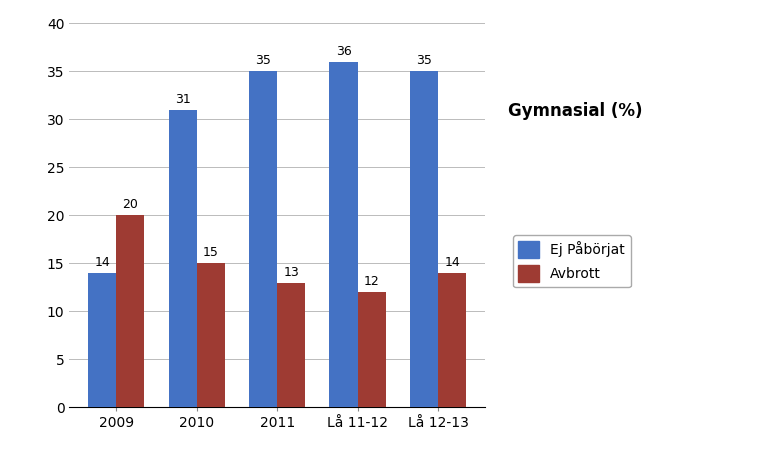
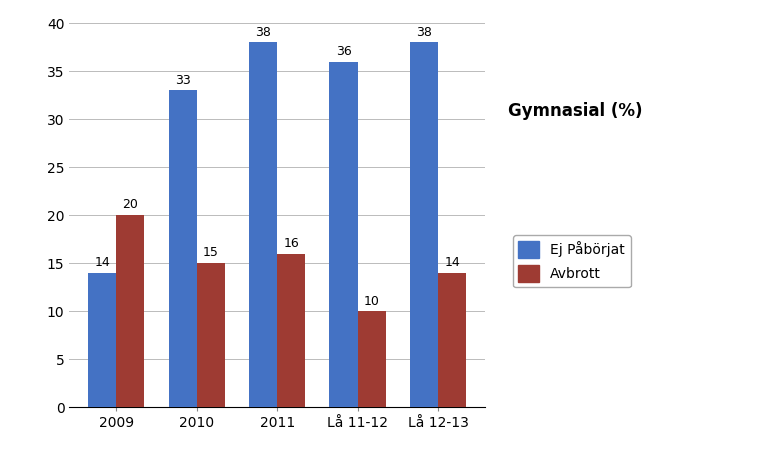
Ej Påbörjat/2010: 31 -> 33
Ej Påbörjat/2011: 35 -> 38
Avbrott/2011: 13 -> 16
Avbrott/Lå 11-12: 12 -> 10
Ej Påbörjat/Lå 12-13: 35 -> 38
